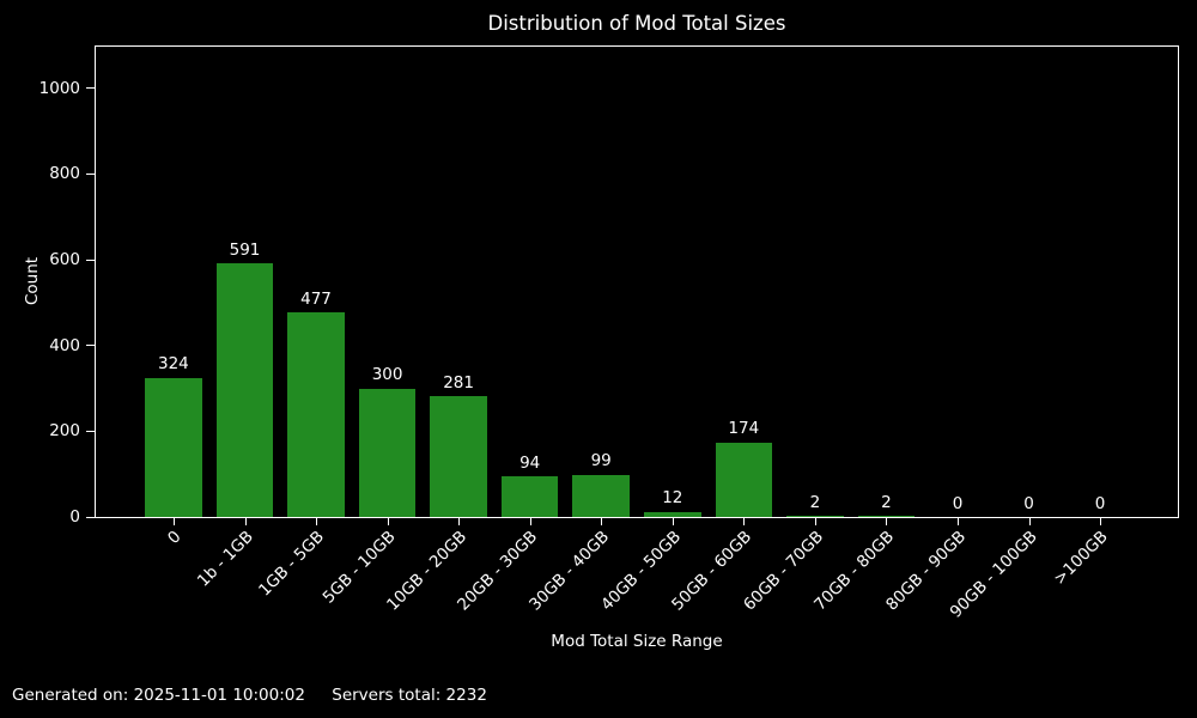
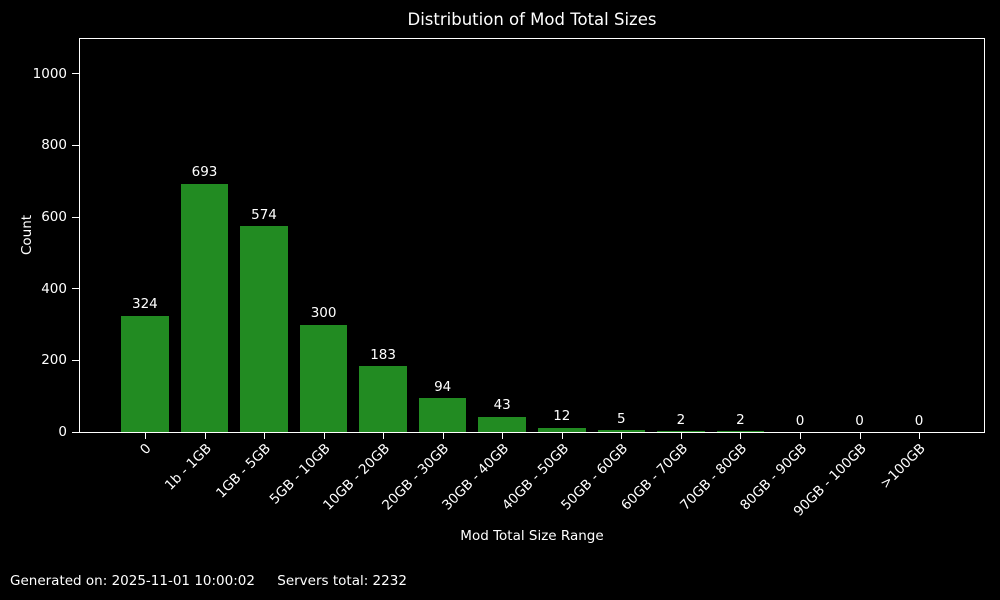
1b - 1GB: 591 -> 693
1GB - 5GB: 477 -> 574
10GB - 20GB: 281 -> 183
30GB - 40GB: 99 -> 43
50GB - 60GB: 174 -> 5
